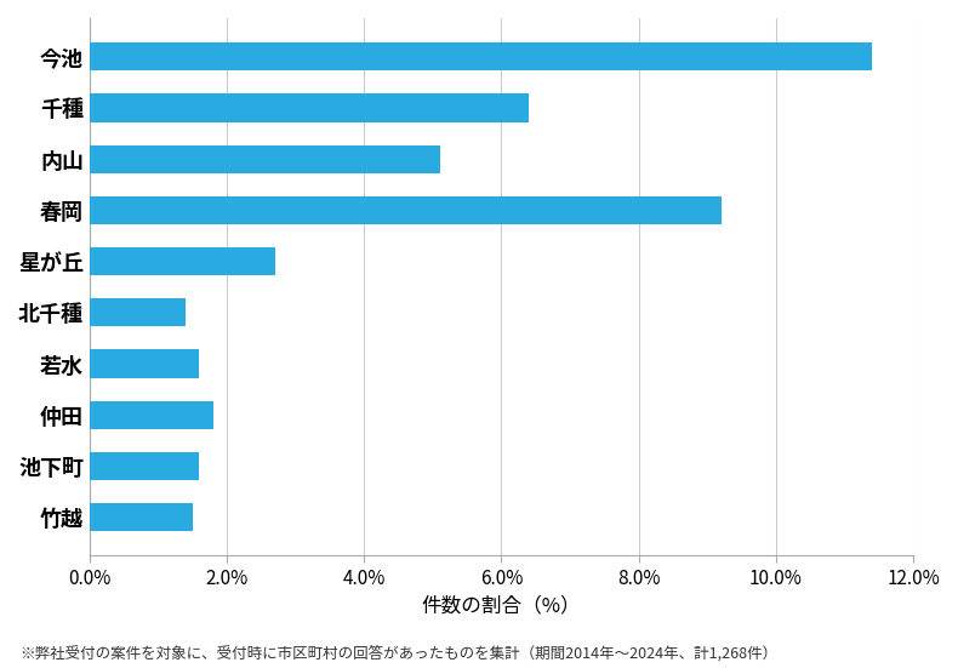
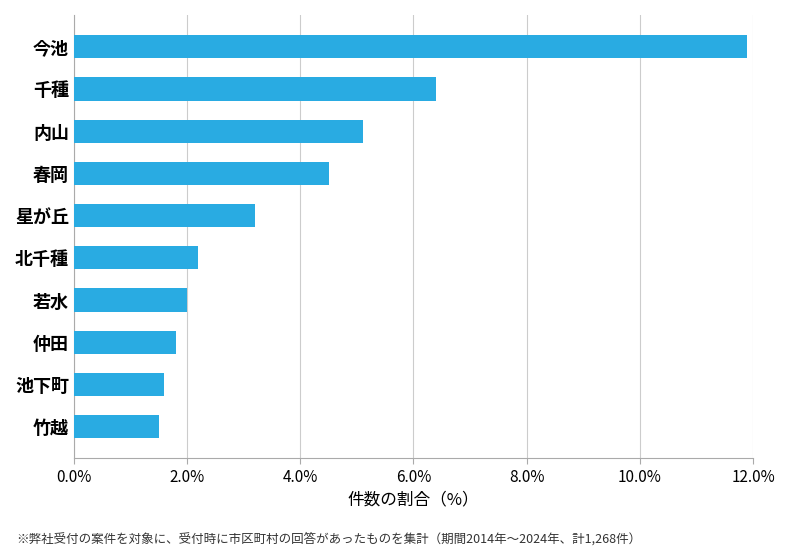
今池: 11.4% -> 11.9%
春岡: 9.2% -> 4.5%
星が丘: 2.7% -> 3.2%
北千種: 1.4% -> 2.2%
若水: 1.6% -> 2.0%
